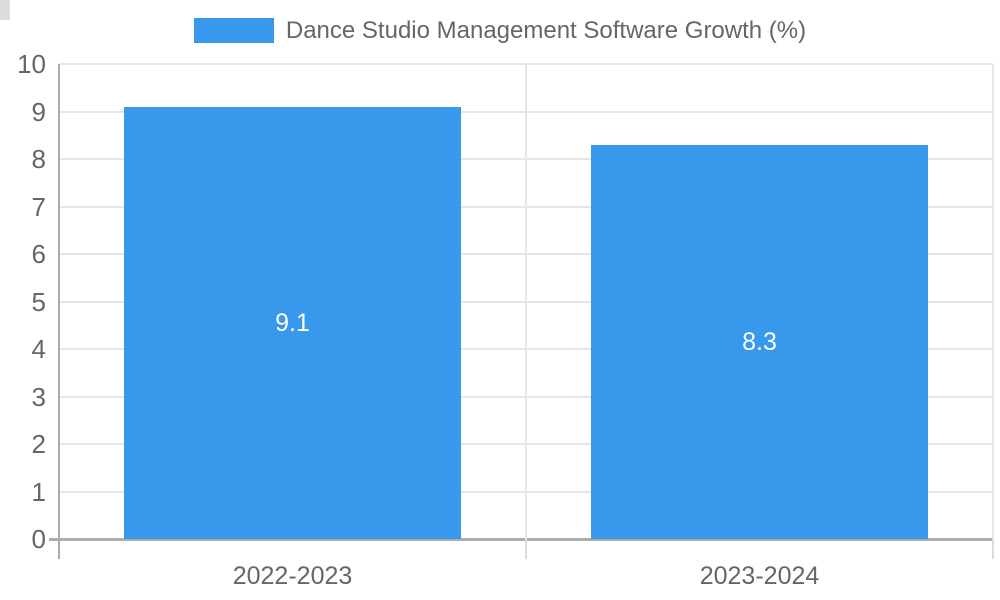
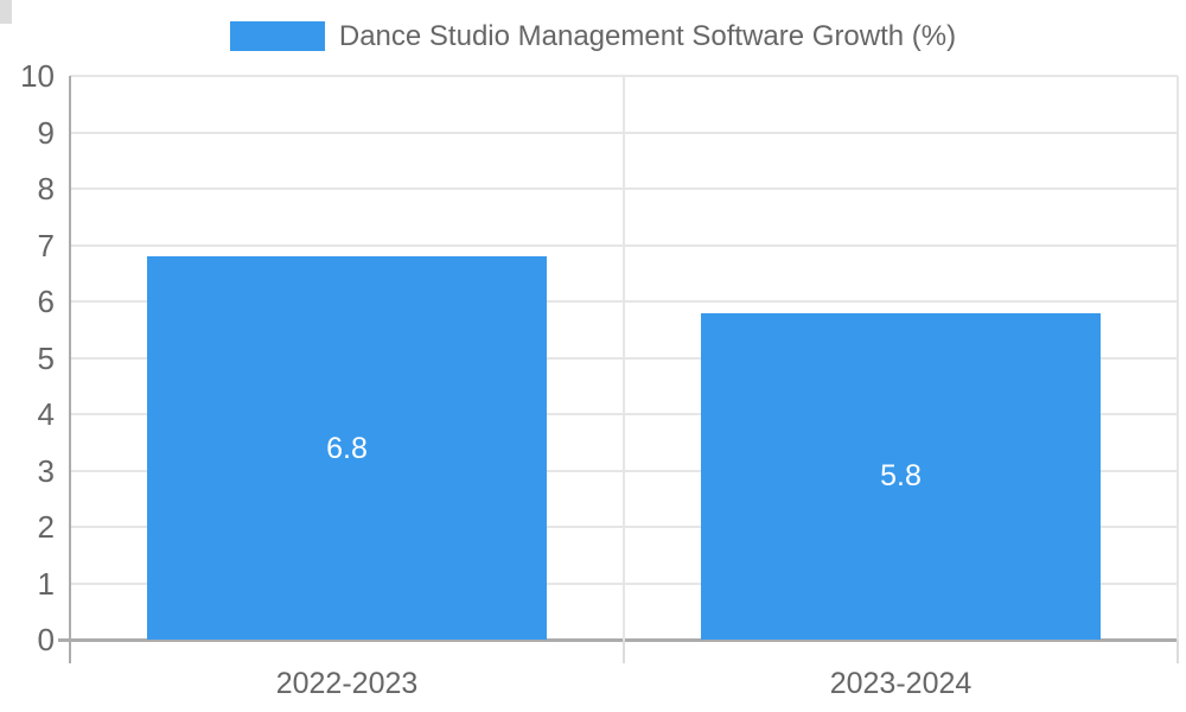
2022-2023: 9.1 -> 6.8
2023-2024: 8.3 -> 5.8
